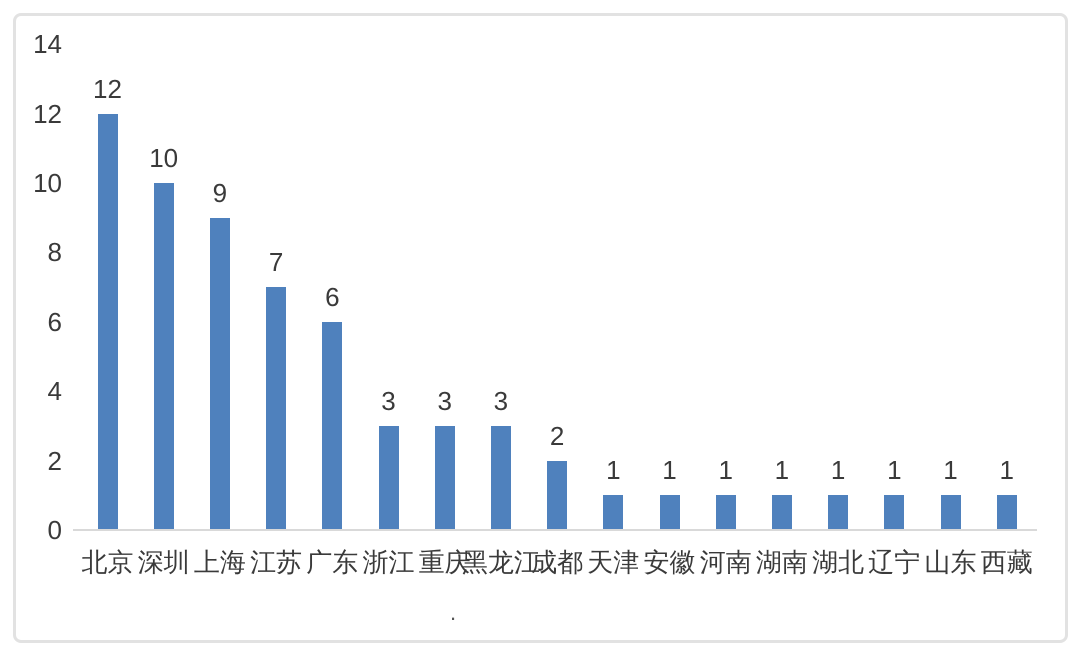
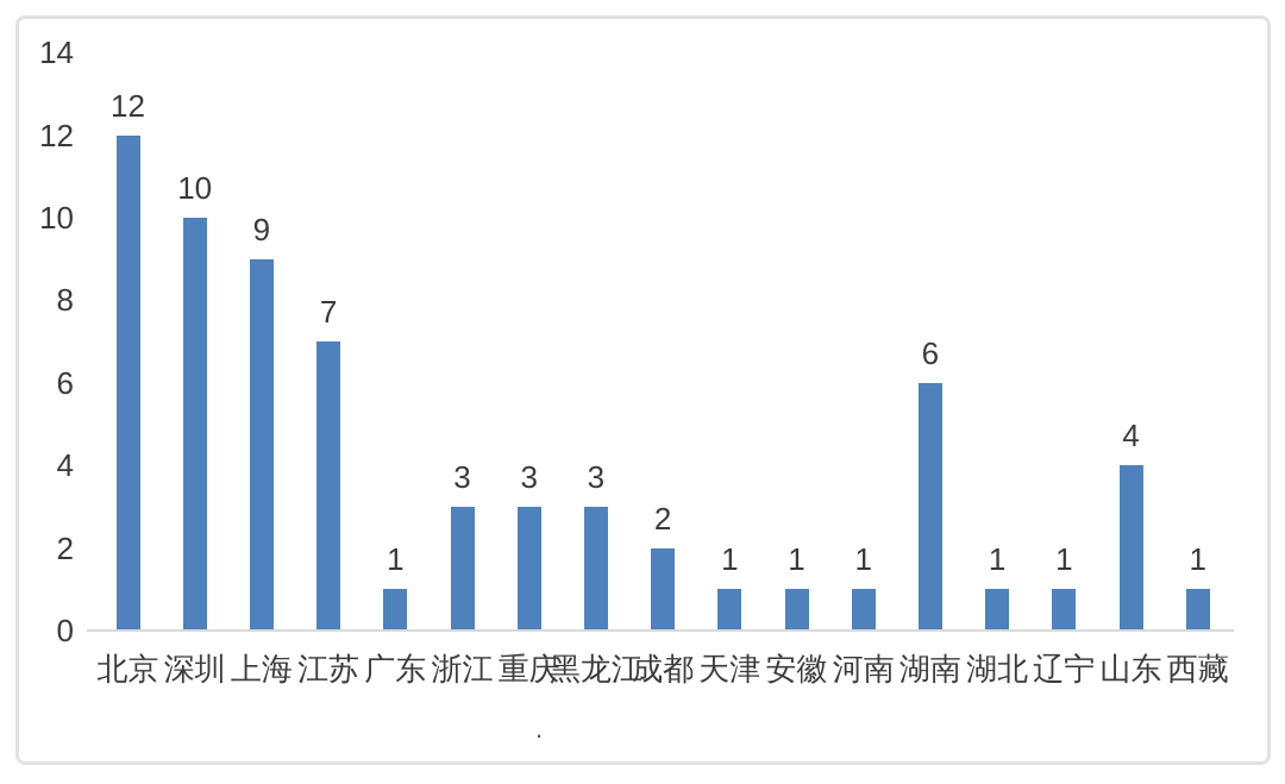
广东: 6 -> 1
湖南: 1 -> 6
山东: 1 -> 4
